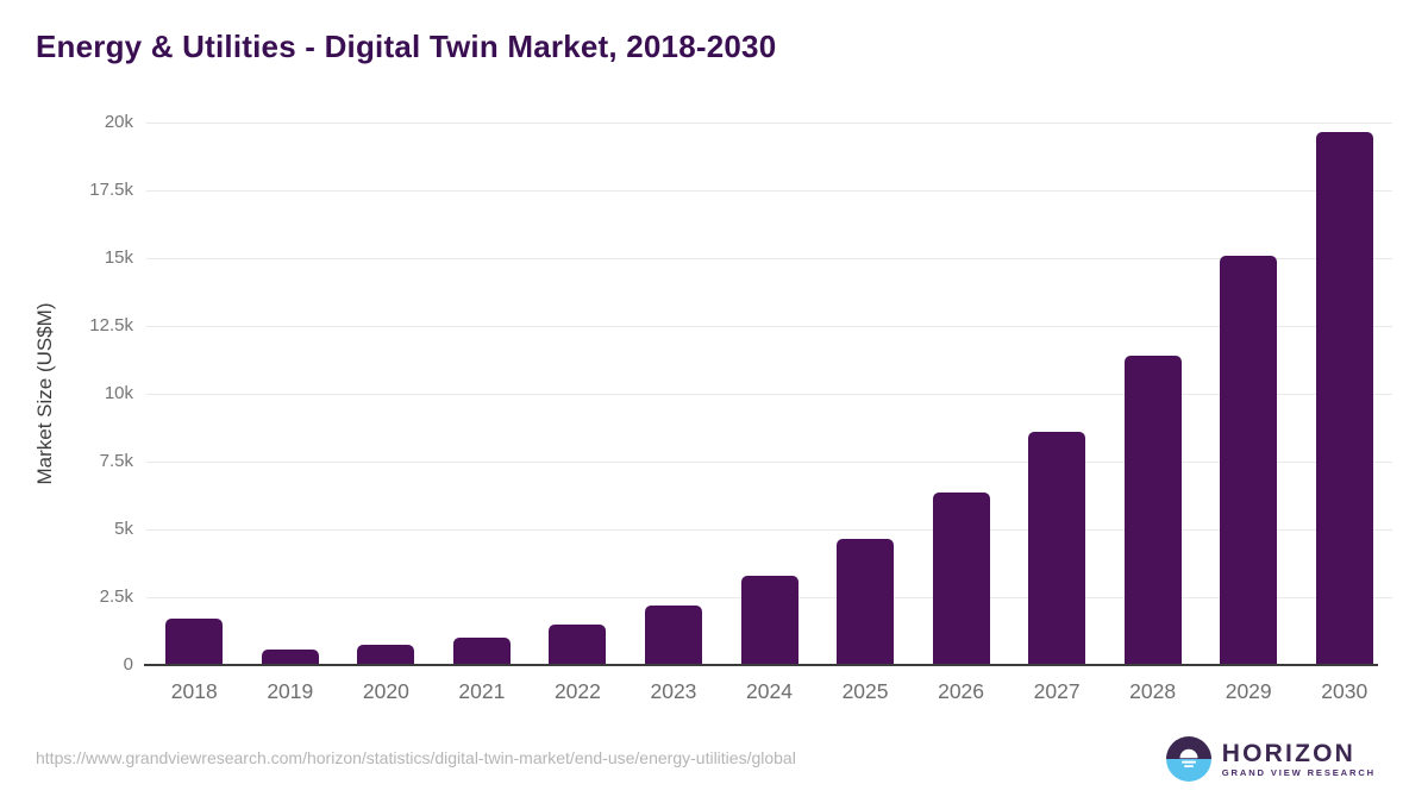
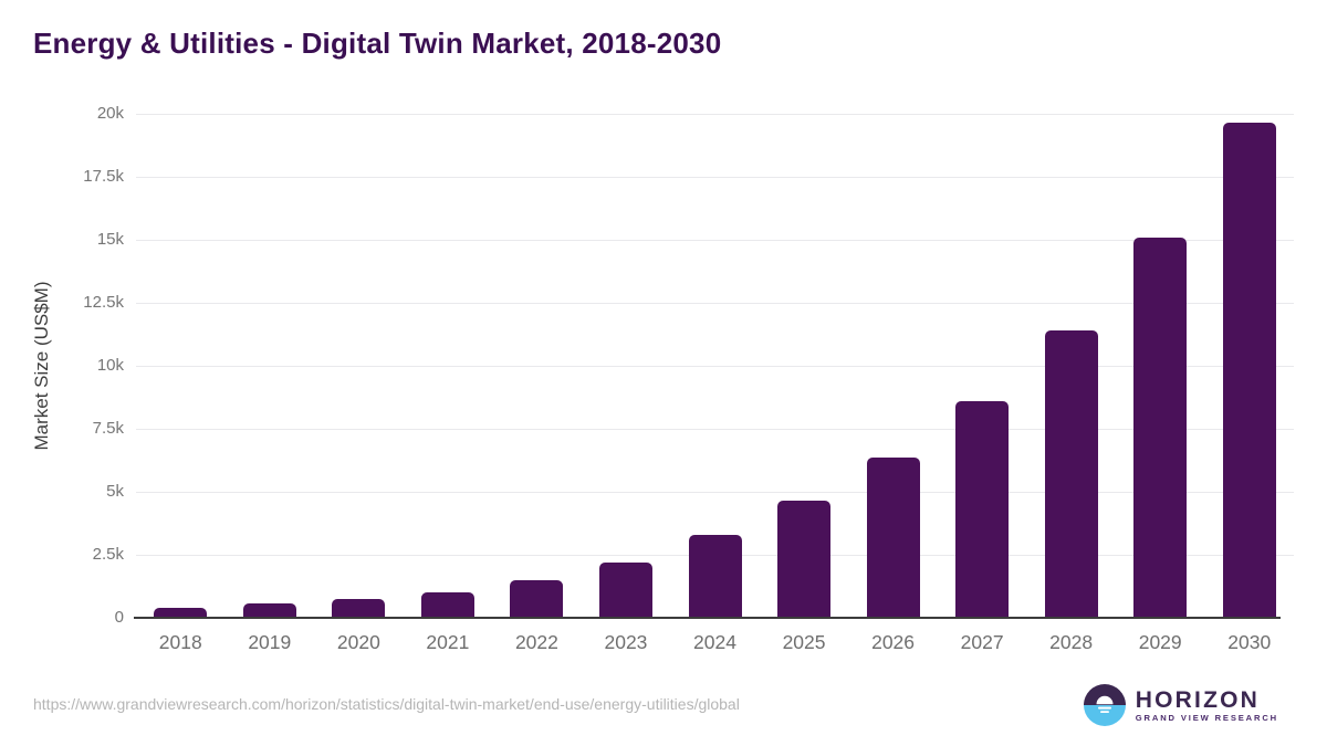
2018: 1.7k -> 0.4k
